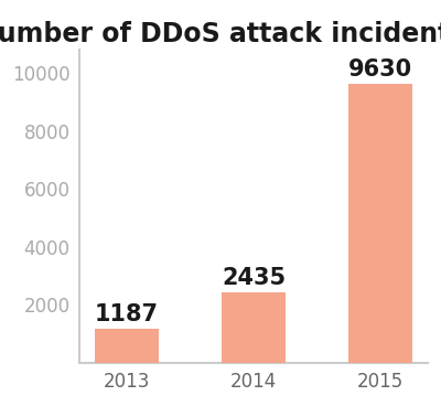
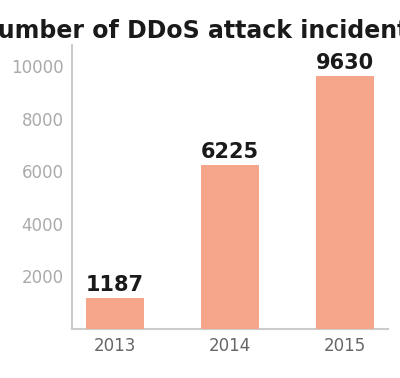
2014: 2435 -> 6225
